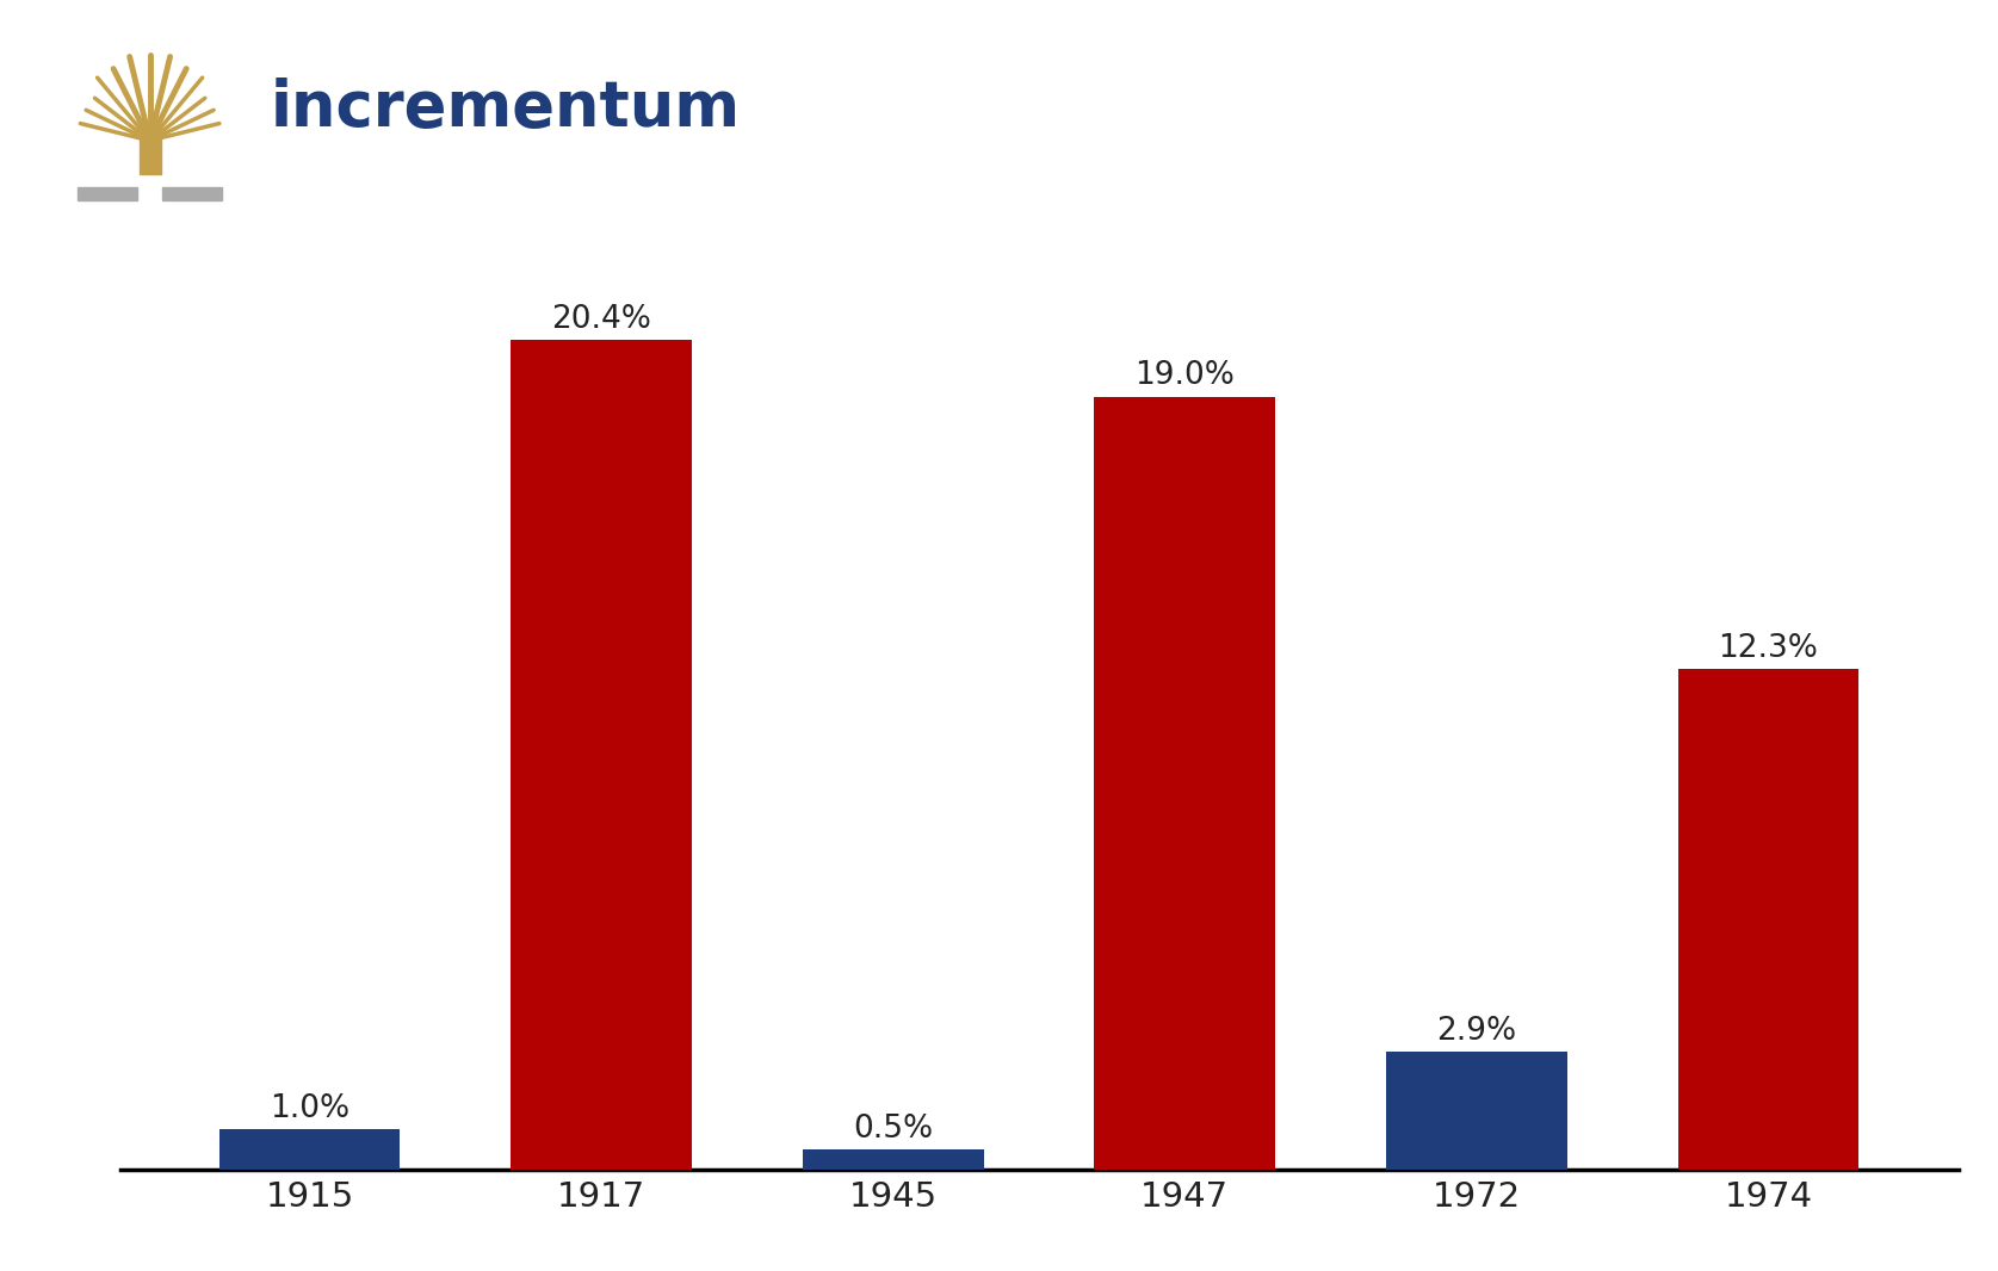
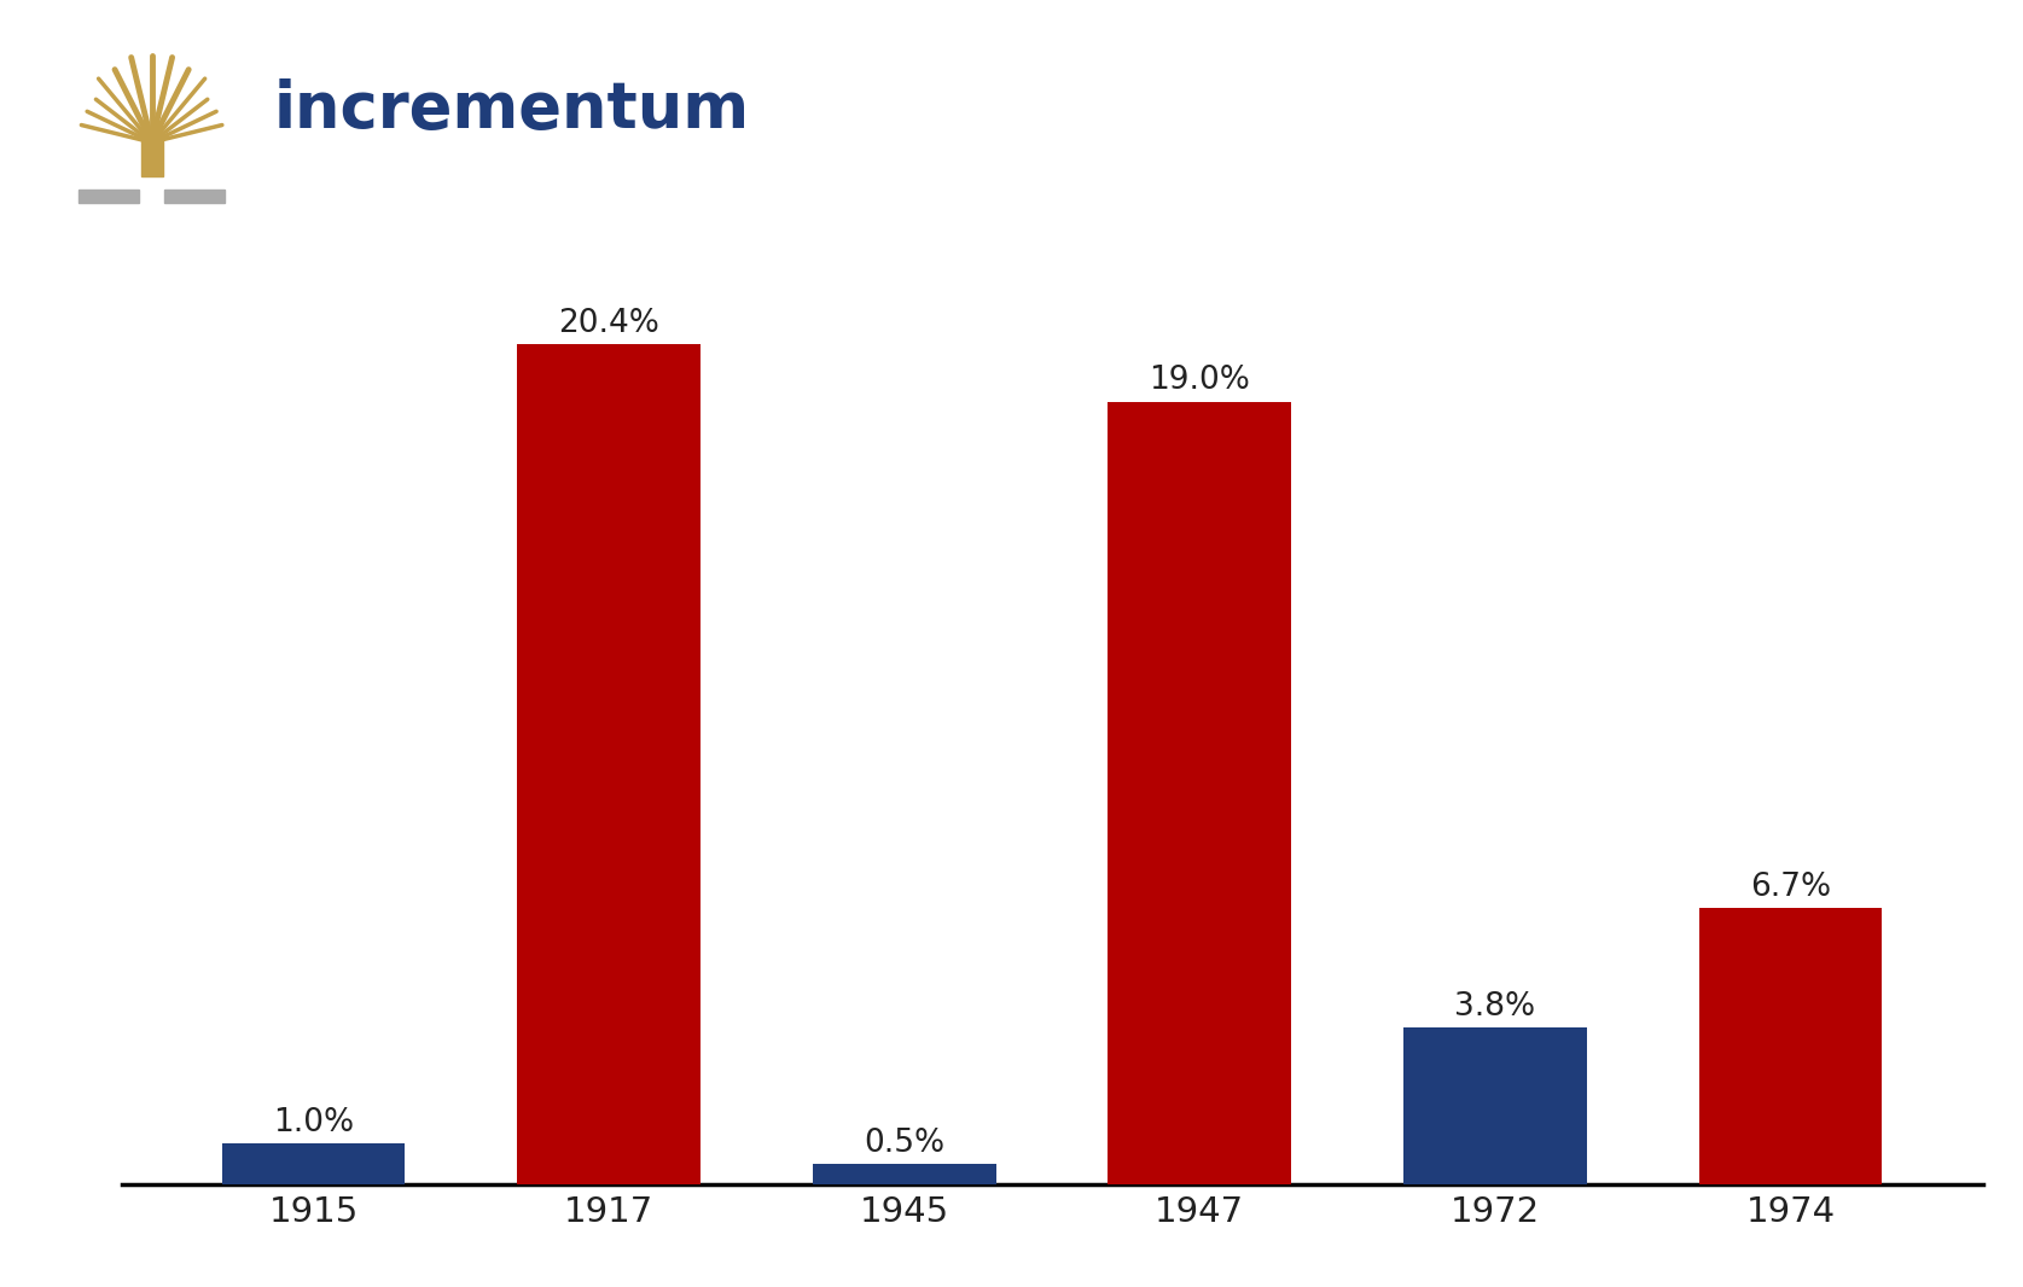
1972: 2.9% -> 3.8%
1974: 12.3% -> 6.7%
